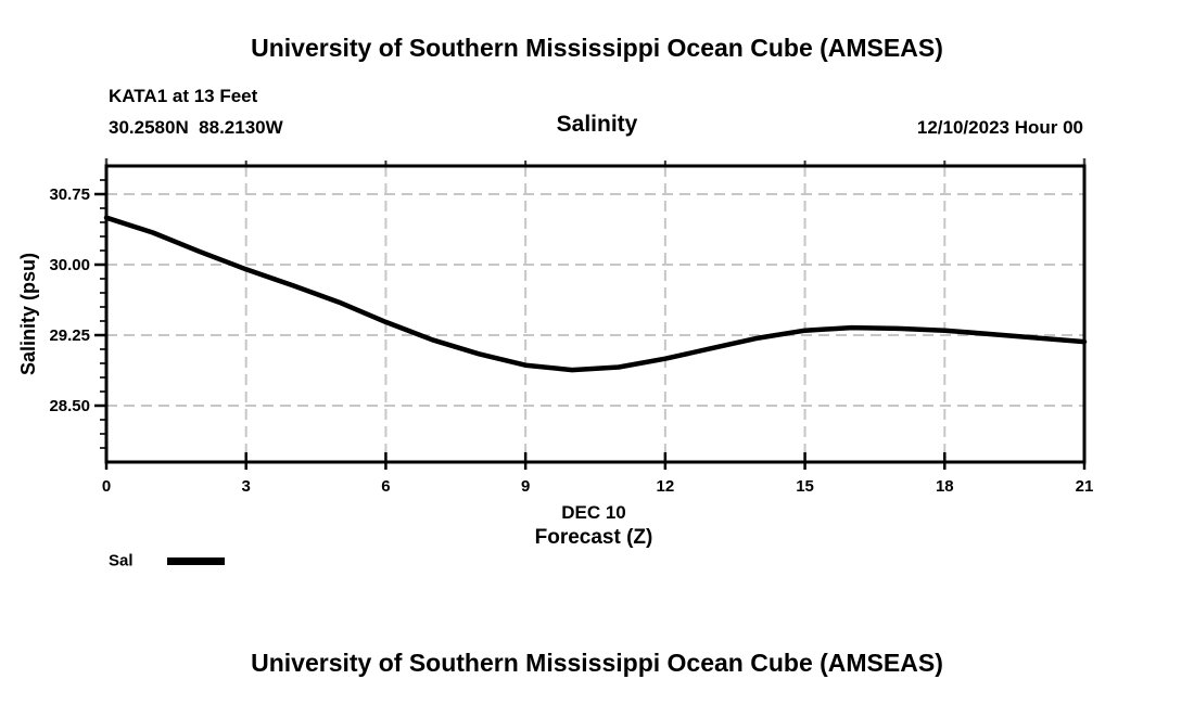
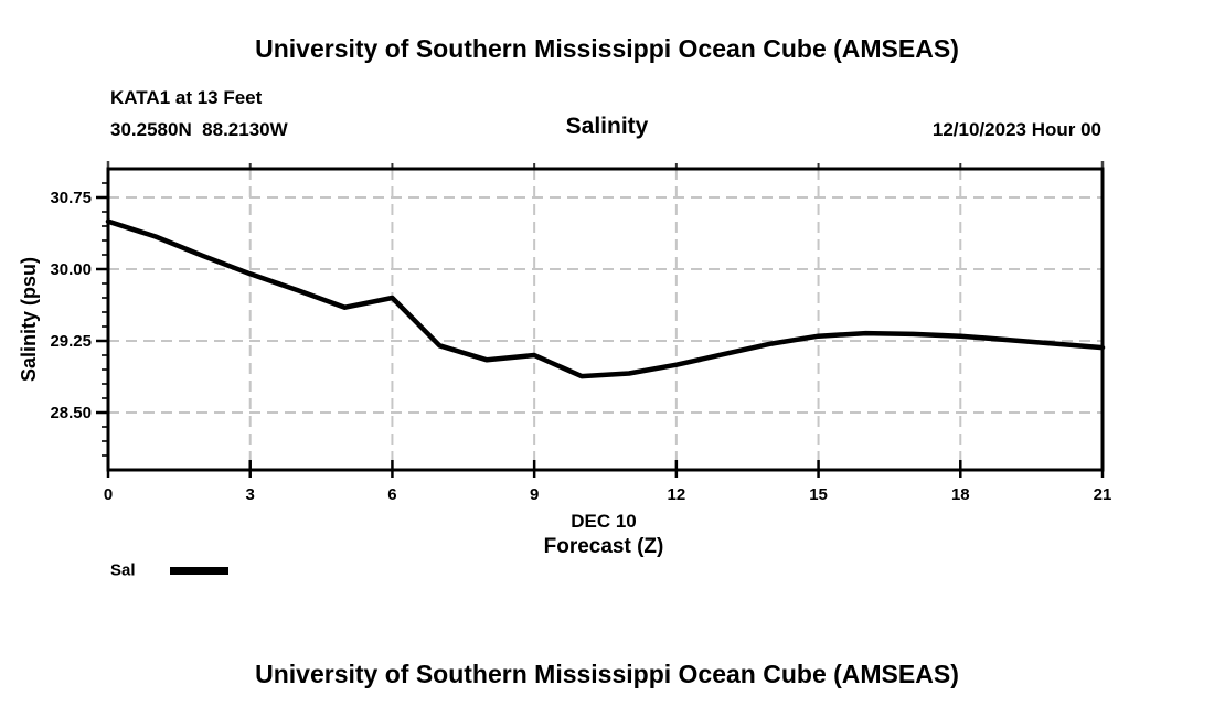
6: 29.4 -> 29.7
9: 28.9 -> 29.1
